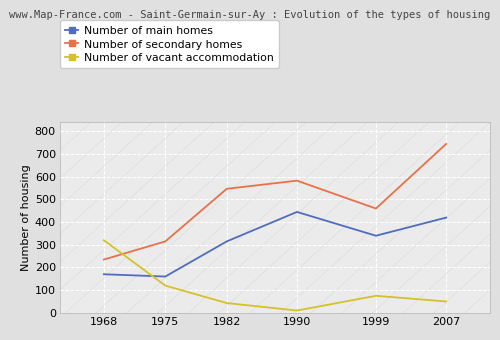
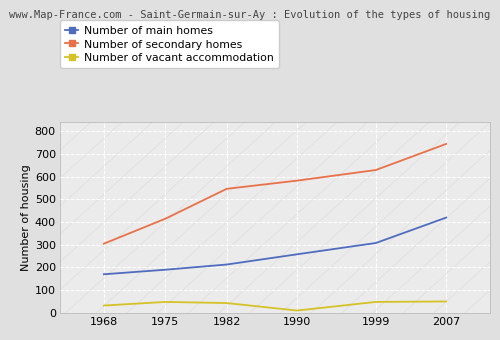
Number of secondary homes/1968: 235 -> 305
Number of vacant accommodation/1968: 320 -> 32
Number of main homes/1975: 160 -> 190
Number of secondary homes/1975: 315 -> 415
Number of vacant accommodation/1975: 120 -> 48
Number of main homes/1982: 315 -> 213
Number of main homes/1990: 445 -> 258
Number of main homes/1999: 340 -> 308
Number of secondary homes/1999: 460 -> 630
Number of vacant accommodation/1999: 75 -> 48
